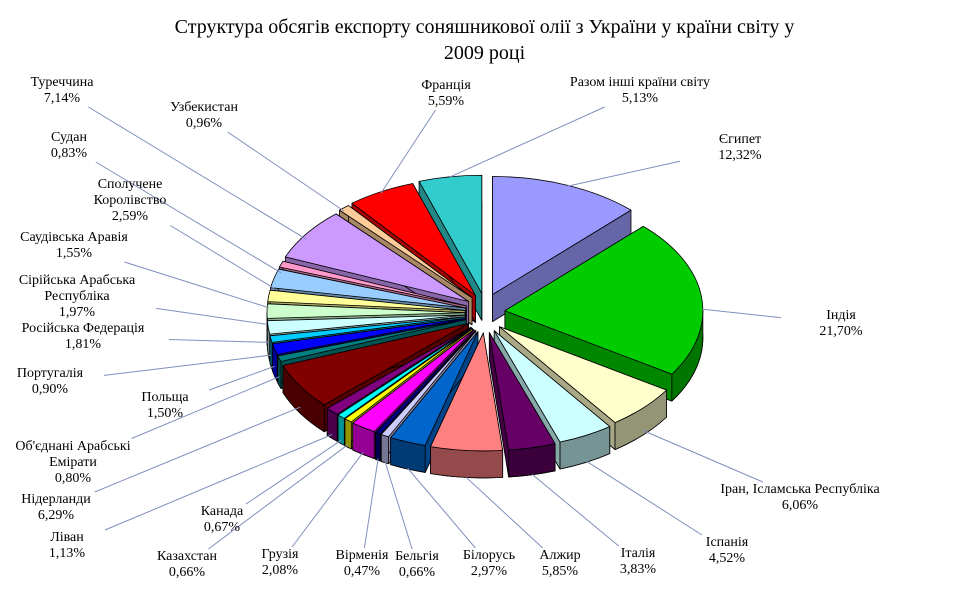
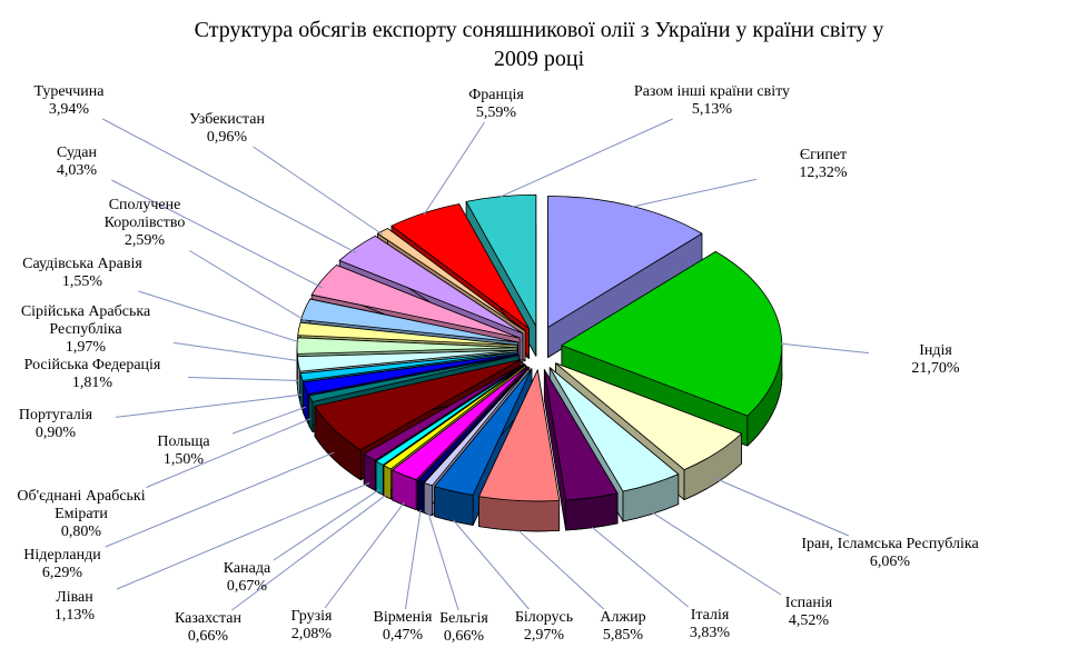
Судан: 0,83% -> 4,03%
Туреччина: 7,14% -> 3,94%
